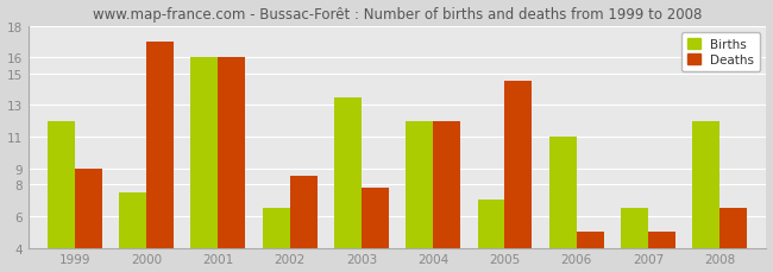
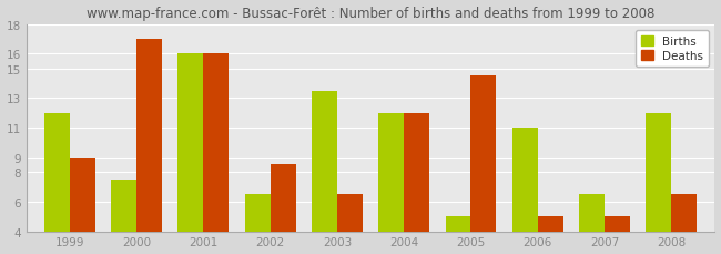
Deaths/2003: 7.8 -> 6.5
Births/2005: 7.0 -> 5.0
